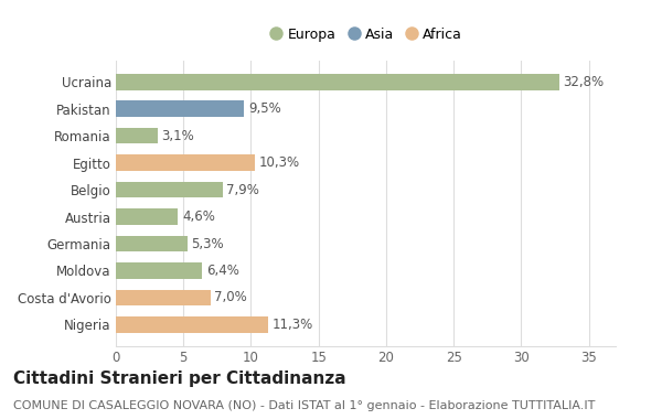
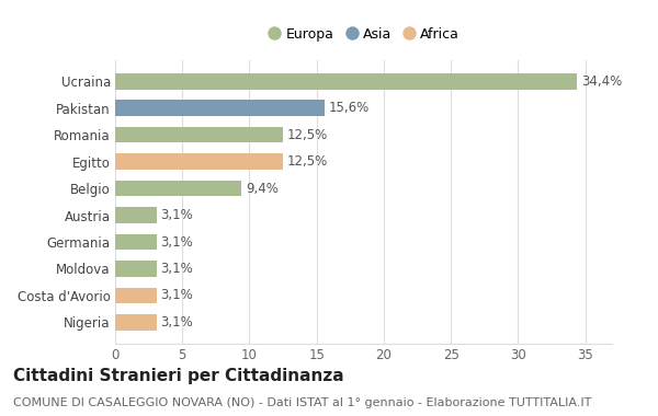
Ucraina: 32,8% -> 34,4%
Pakistan: 9,5% -> 15,6%
Romania: 3,1% -> 12,5%
Egitto: 10,3% -> 12,5%
Belgio: 7,9% -> 9,4%
Austria: 4,6% -> 3,1%
Germania: 5,3% -> 3,1%
Moldova: 6,4% -> 3,1%
Costa d'Avorio: 7,0% -> 3,1%
Nigeria: 11,3% -> 3,1%
